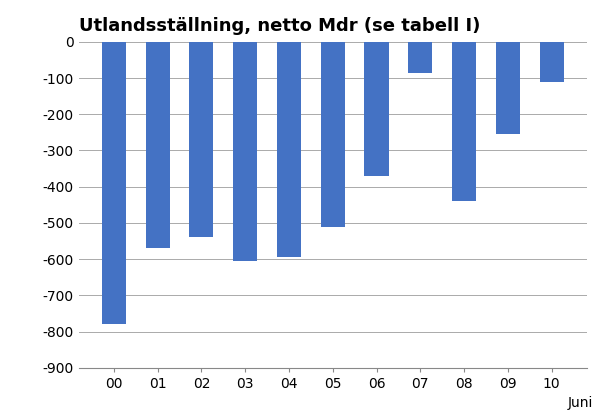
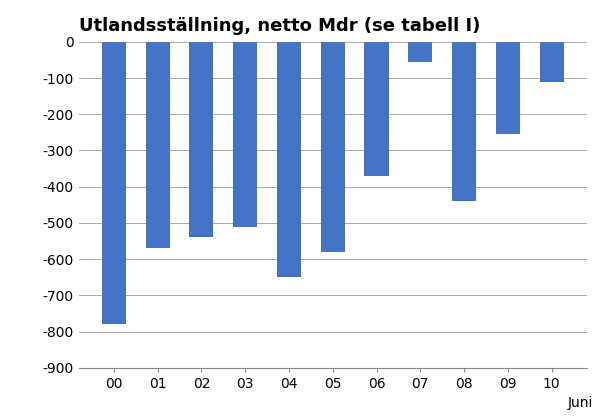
03: -605 -> -510
04: -595 -> -650
05: -510 -> -580
07: -85 -> -55
